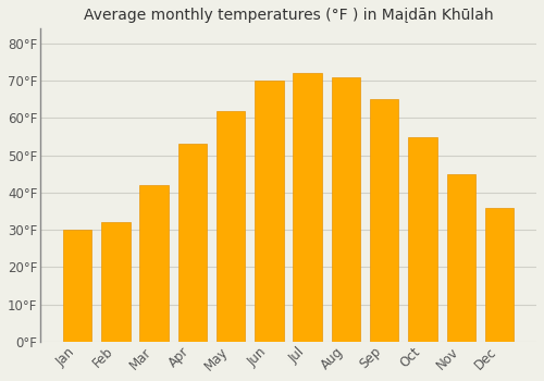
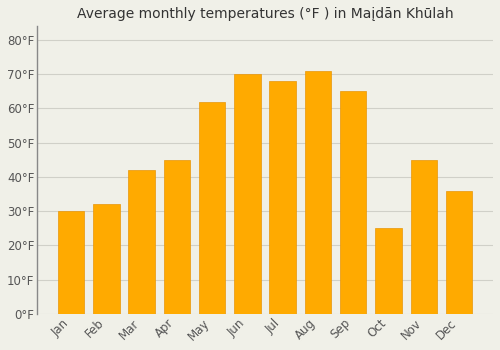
Apr: 53°F -> 45°F
Jul: 72°F -> 68°F
Oct: 55°F -> 25°F
